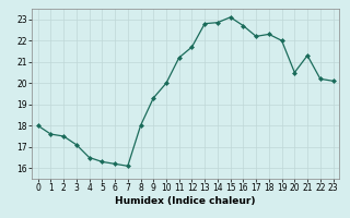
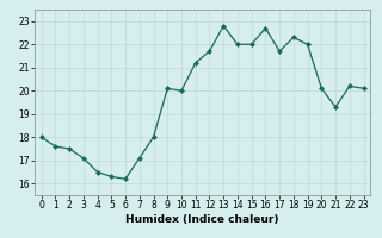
7: 16.1 -> 17.1
9: 19.3 -> 20.1
14: 22.9 -> 22.0
15: 23.1 -> 22.0
17: 22.2 -> 21.7
20: 20.5 -> 20.1
21: 21.3 -> 19.3
